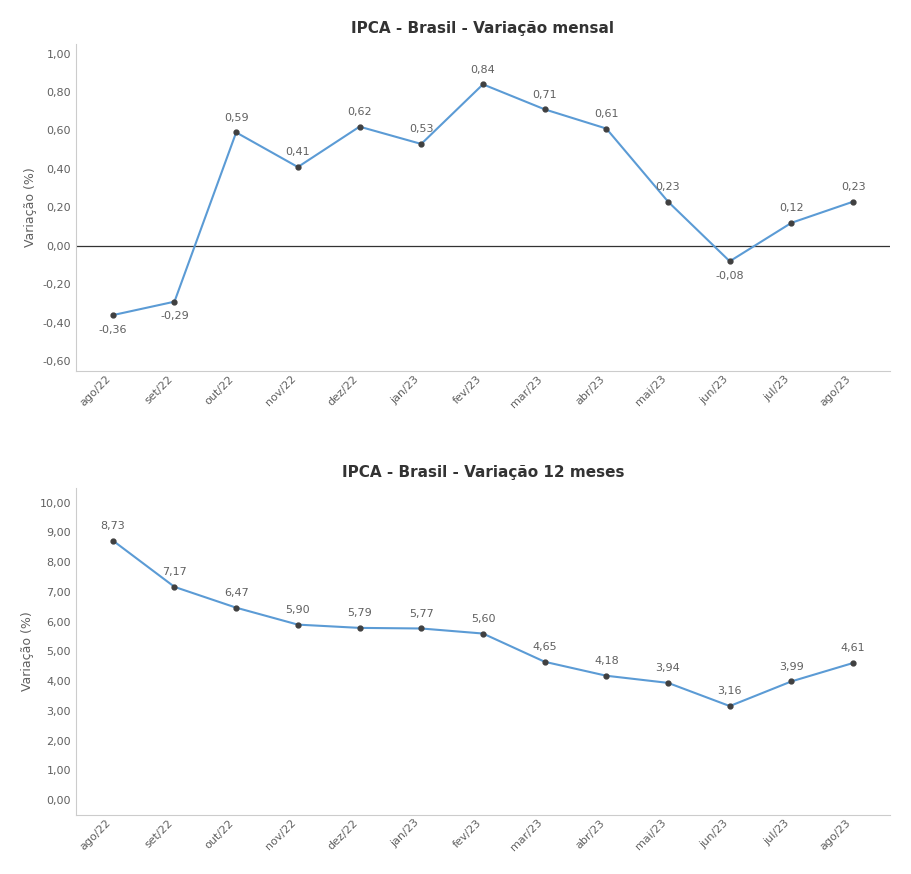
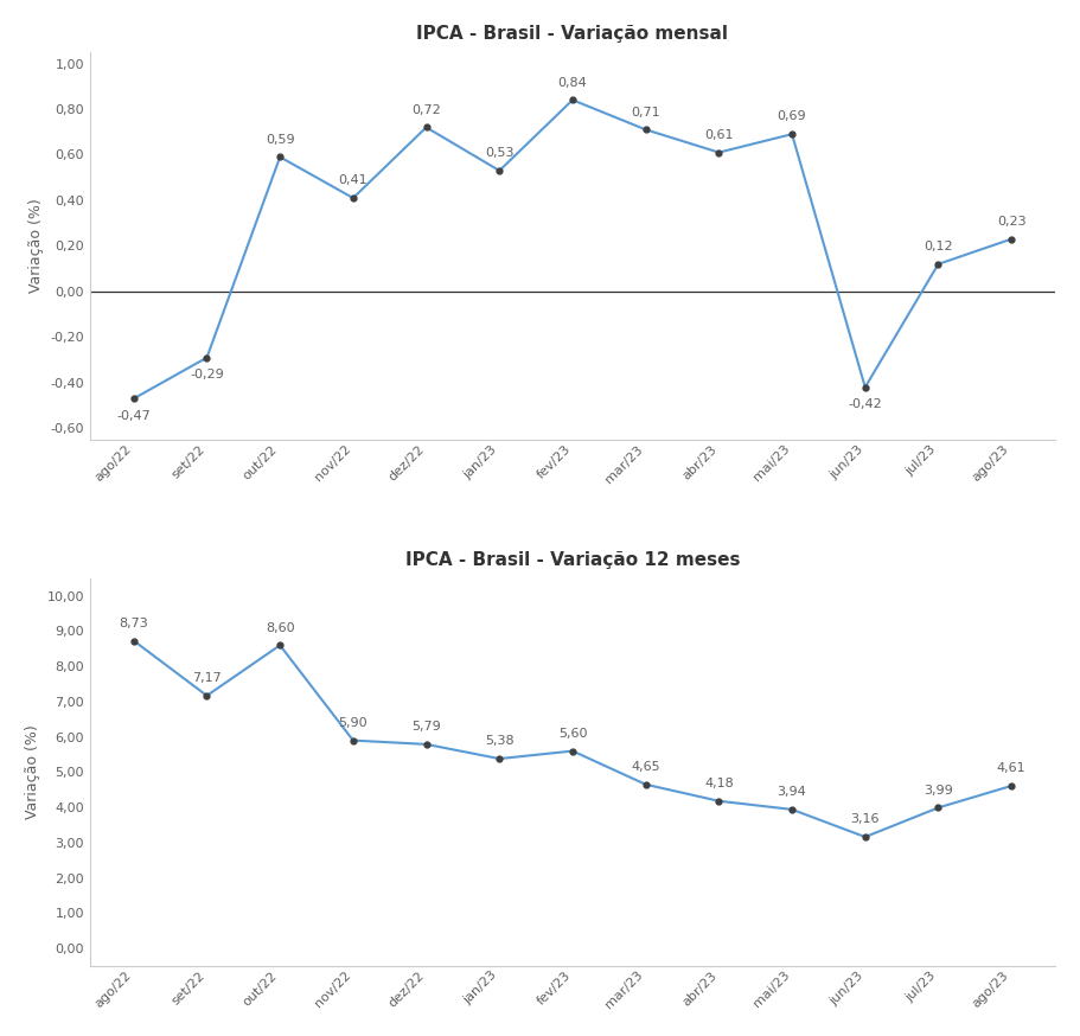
IPCA - Brasil - Variação mensal/ago/22: -0,36 -> -0,47
IPCA - Brasil - Variação mensal/dez/22: 0,62 -> 0,72
IPCA - Brasil - Variação mensal/mai/23: 0,23 -> 0,69
IPCA - Brasil - Variação mensal/jun/23: -0,08 -> -0,42
IPCA - Brasil - Variação 12 meses/out/22: 6,47 -> 8,60
IPCA - Brasil - Variação 12 meses/jan/23: 5,77 -> 5,38
